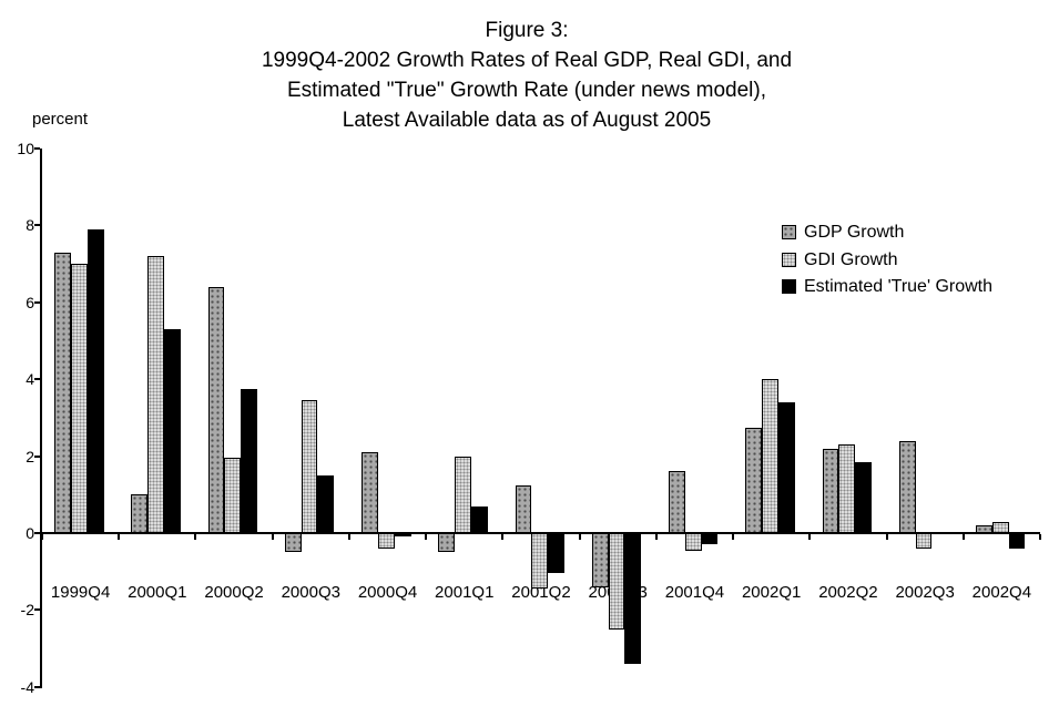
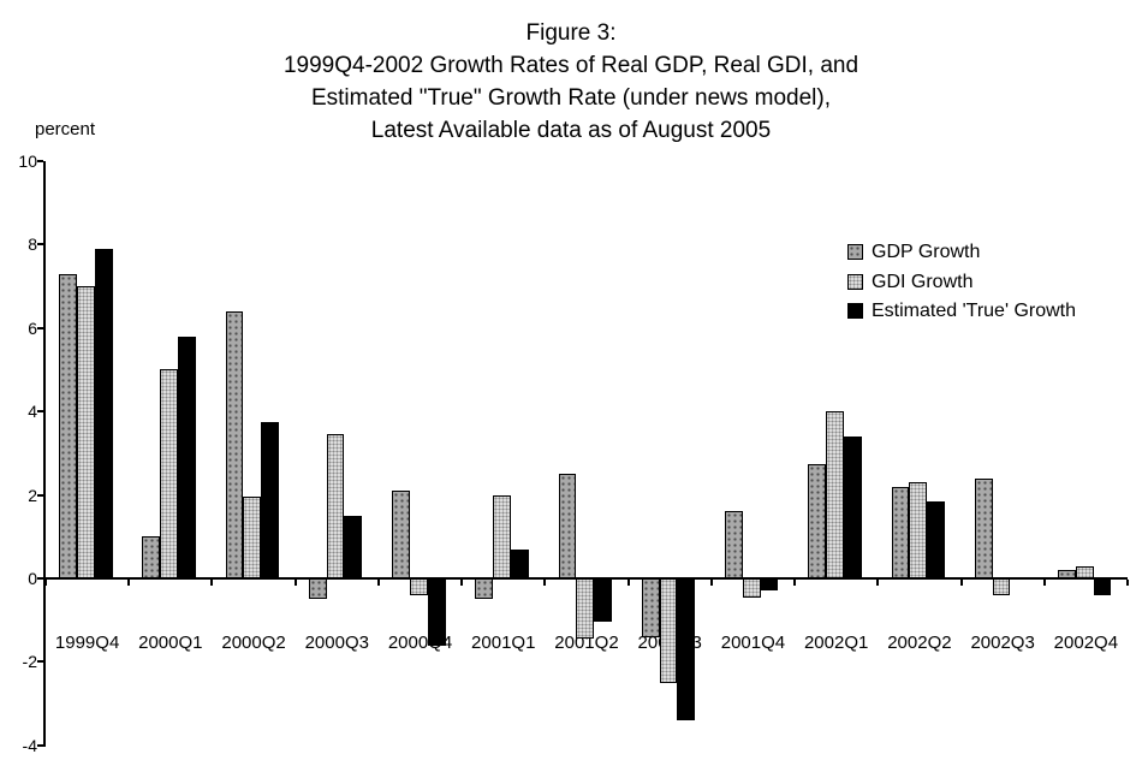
GDI Growth/2000Q1: 7.2 -> 5.0
Estimated 'True' Growth/2000Q1: 5.3 -> 5.8
Estimated 'True' Growth/2000Q4: -0.1 -> -1.6
GDP Growth/2001Q2: 1.2 -> 2.5
